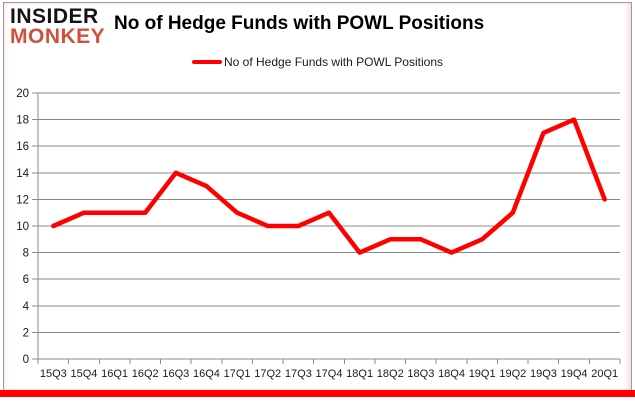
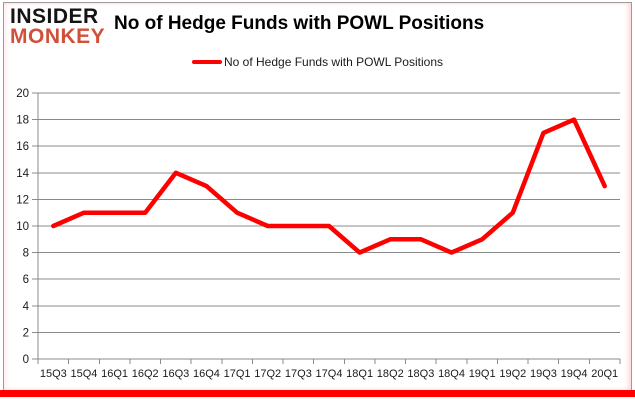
17Q4: 11 -> 10
20Q1: 12 -> 13
